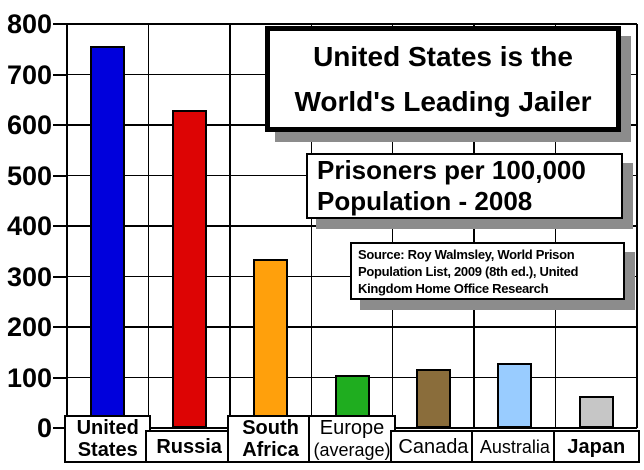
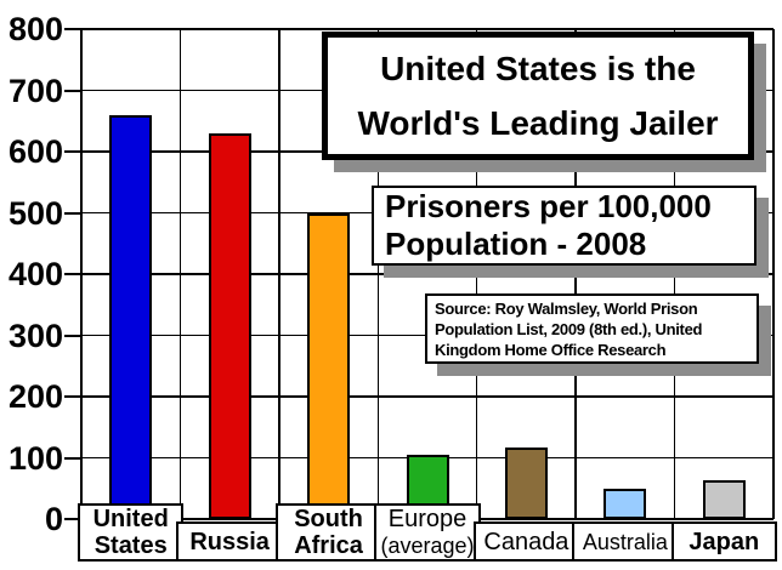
United States: 760 -> 660
South Africa: 340 -> 500
Australia: 130 -> 50
